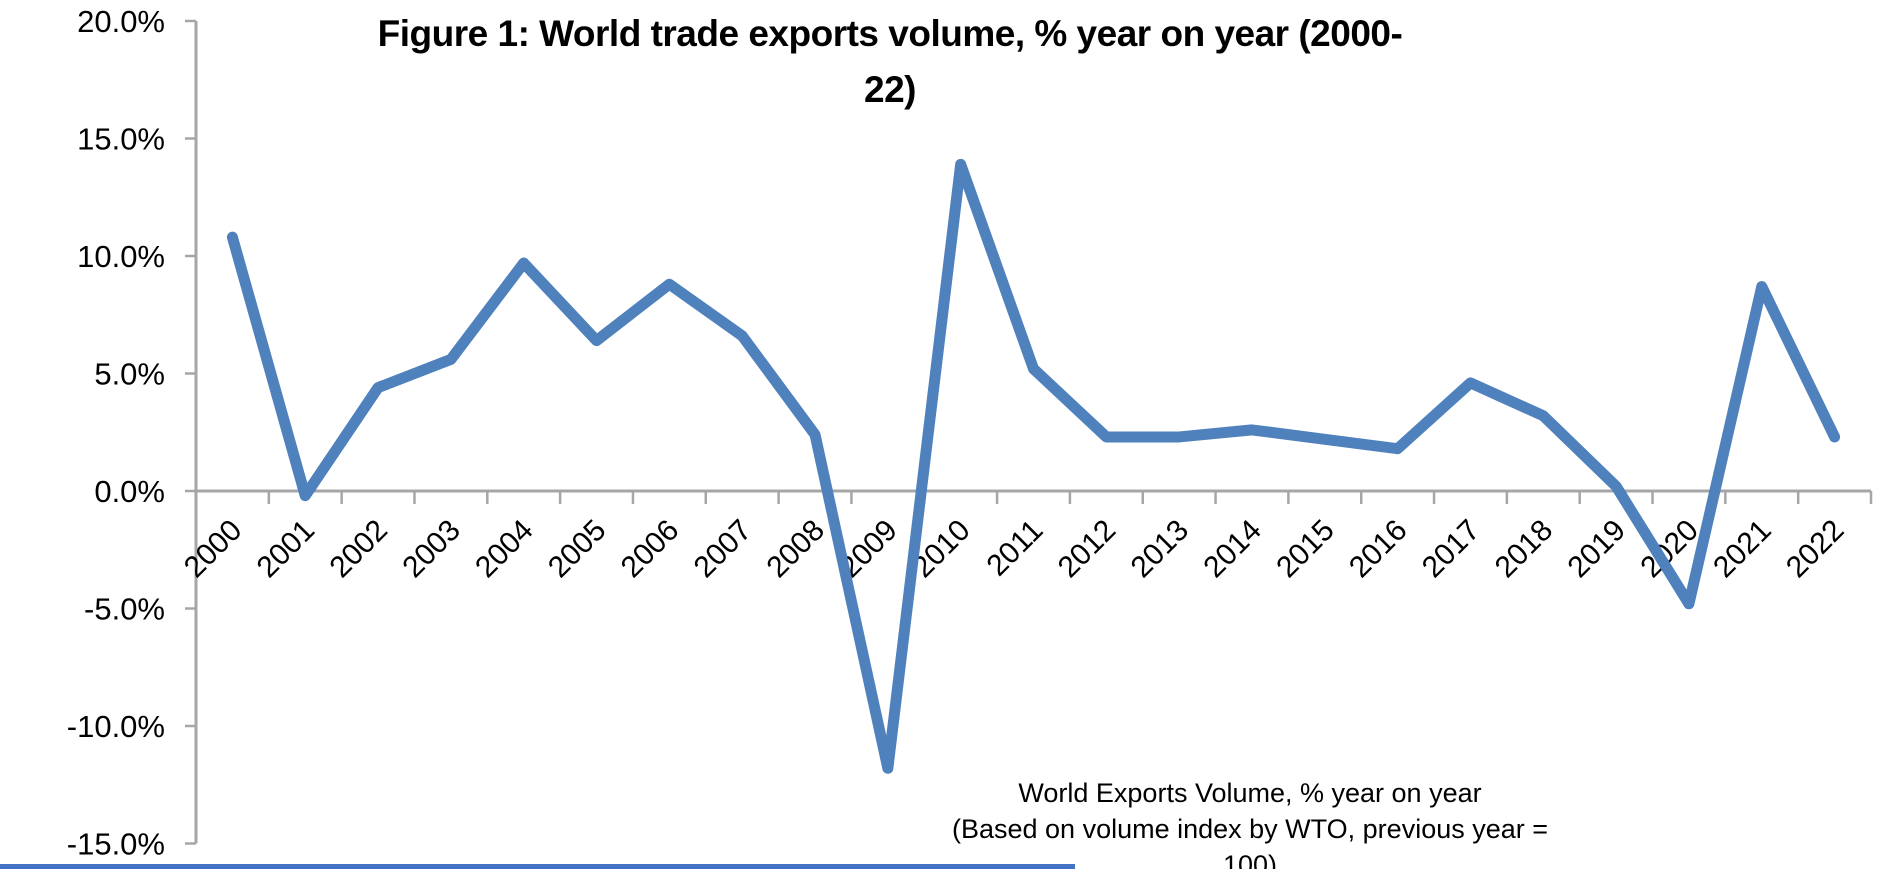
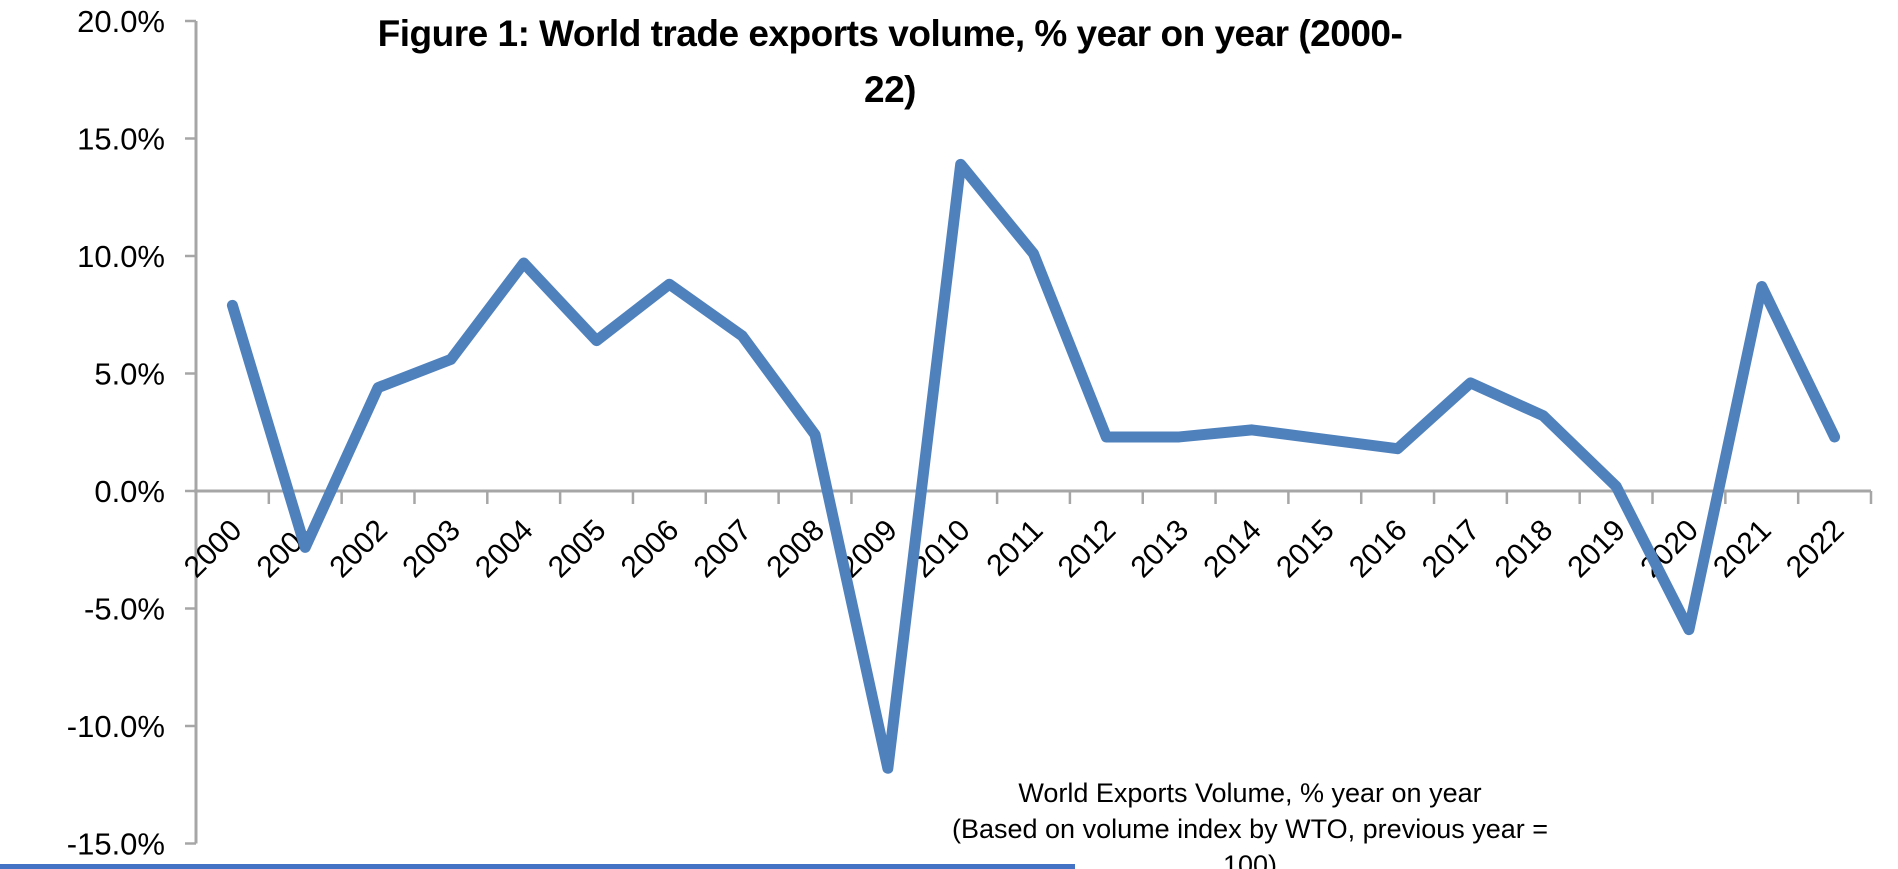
2000: 10.8% -> 7.9%
2001: -0.2% -> -2.4%
2011: 5.2% -> 10.1%
2020: -4.8% -> -5.9%
